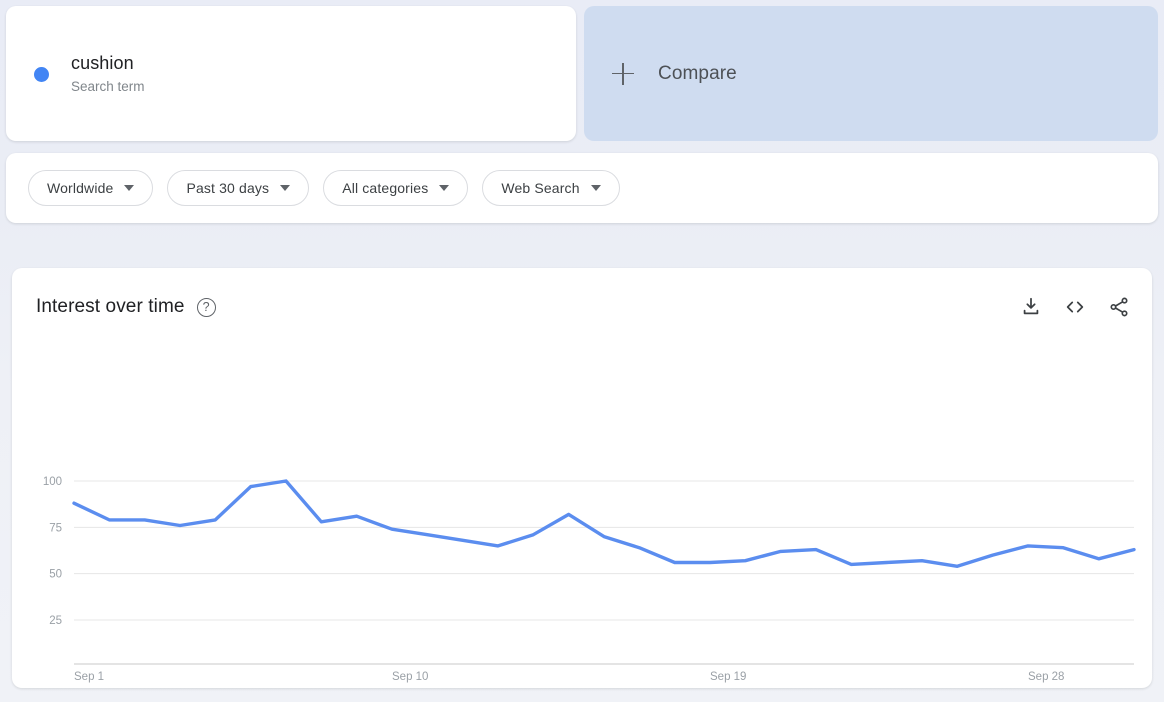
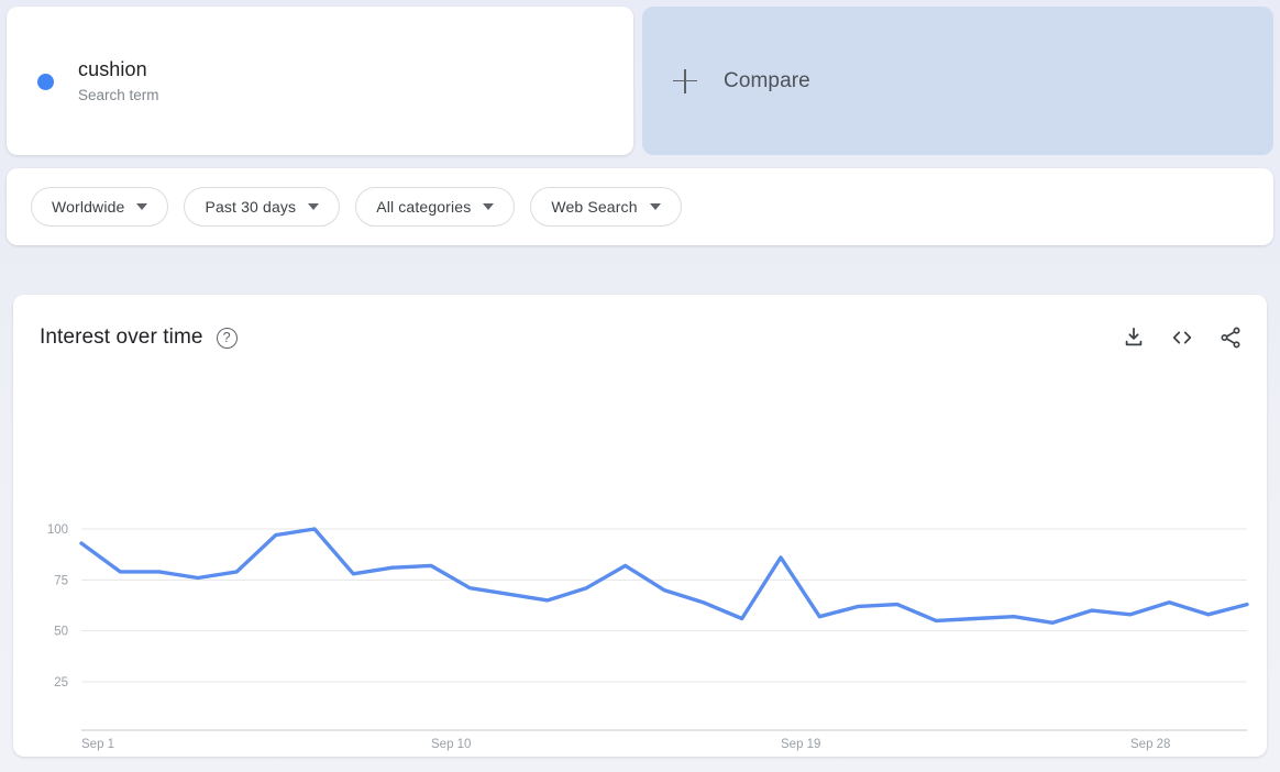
Sep 1: 88 -> 93
Sep 10: 74 -> 82
Sep 19: 56 -> 86
Sep 28: 65 -> 58
